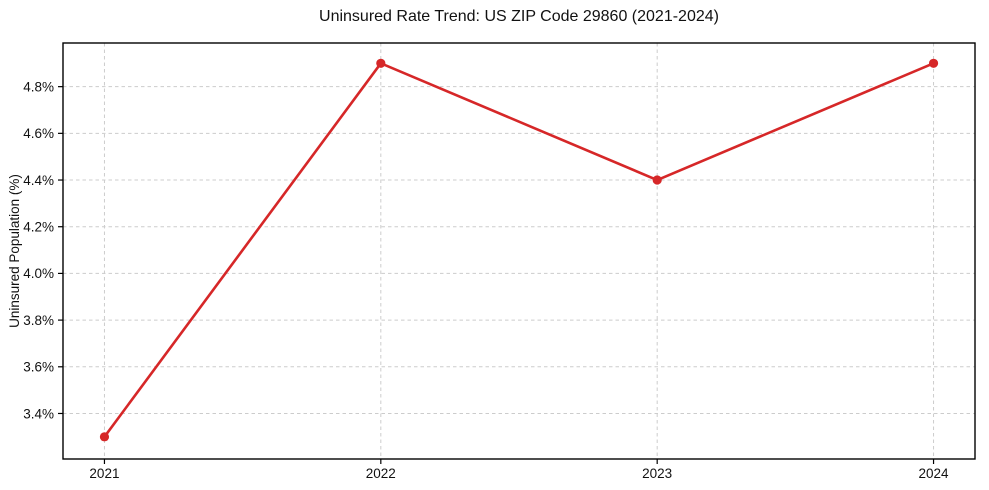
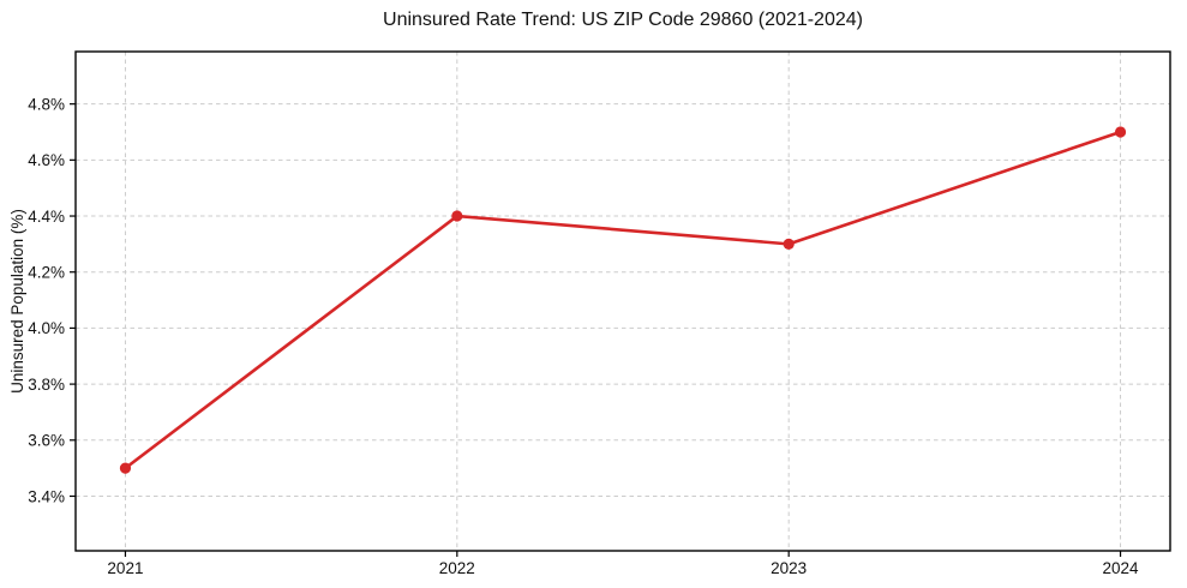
2021: 3.3% -> 3.5%
2022: 4.9% -> 4.4%
2023: 4.4% -> 4.3%
2024: 4.9% -> 4.7%
